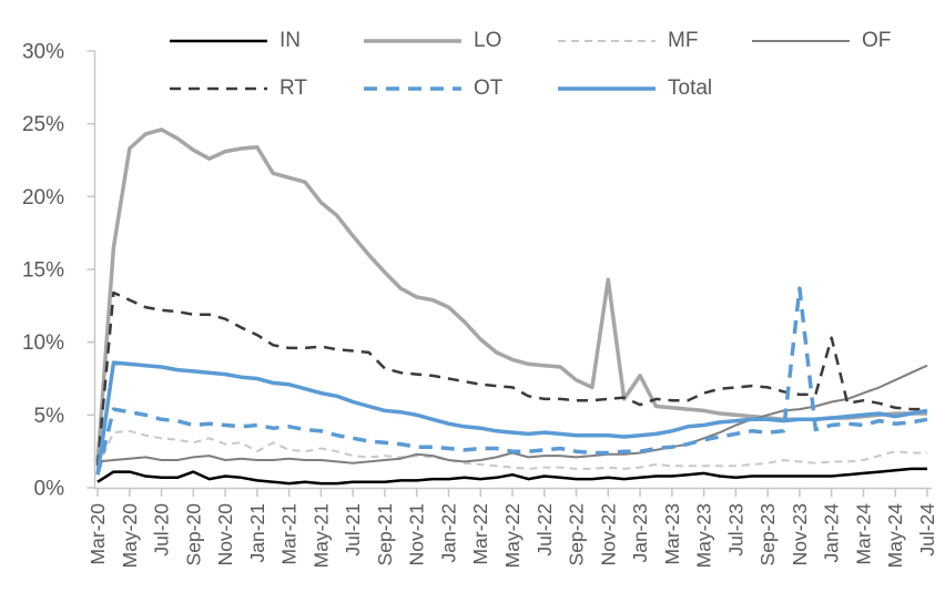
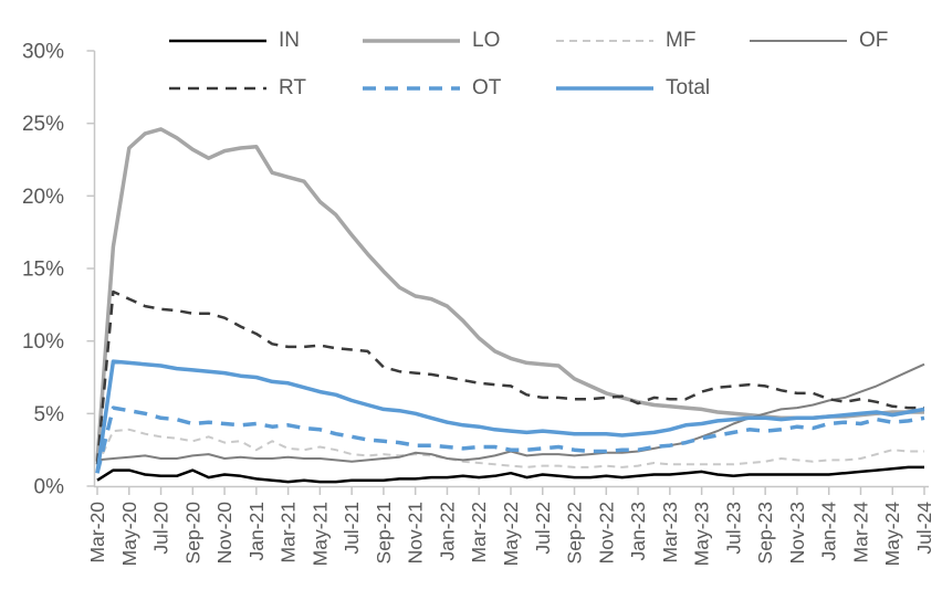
LO/Nov-22: 14.3% -> 6.4%
LO/Jan-23: 7.7% -> 5.8%
OT/Nov-23: 13.7% -> 4.1%
RT/Jan-24: 10.3% -> 6.0%
